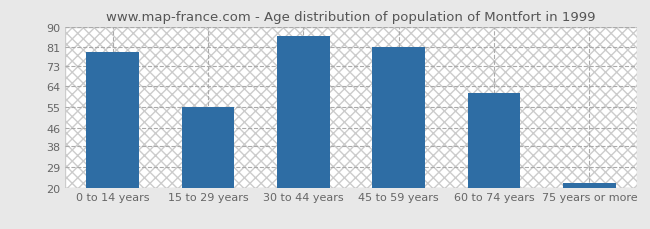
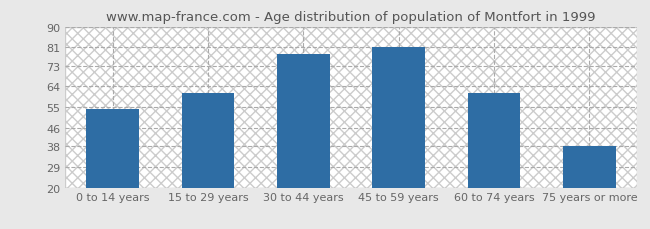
0 to 14 years: 79 -> 54
15 to 29 years: 55 -> 61
30 to 44 years: 86 -> 78
75 years or more: 22 -> 38
